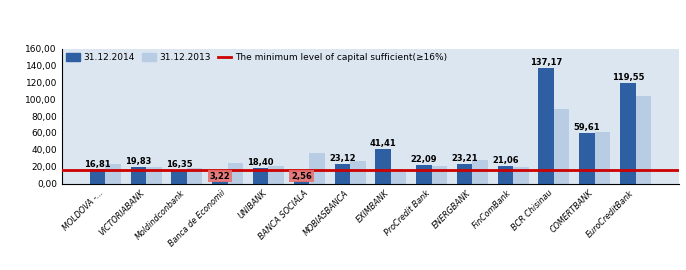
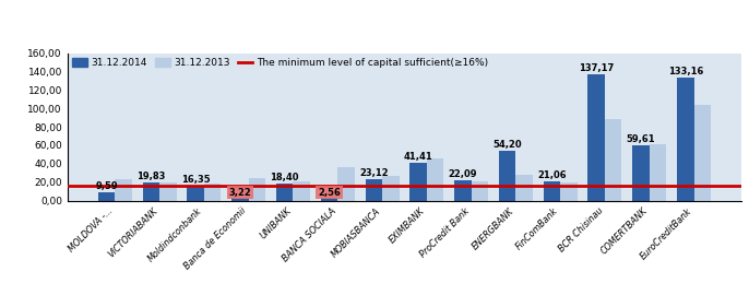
31.12.2014/MOLDOVA -...: 16,81 -> 9,59
31.12.2013/EXIMBANK: 14 -> 46
31.12.2014/ENERGBANK: 23,21 -> 54,20
31.12.2014/EuroCreditBank: 119,55 -> 133,16
